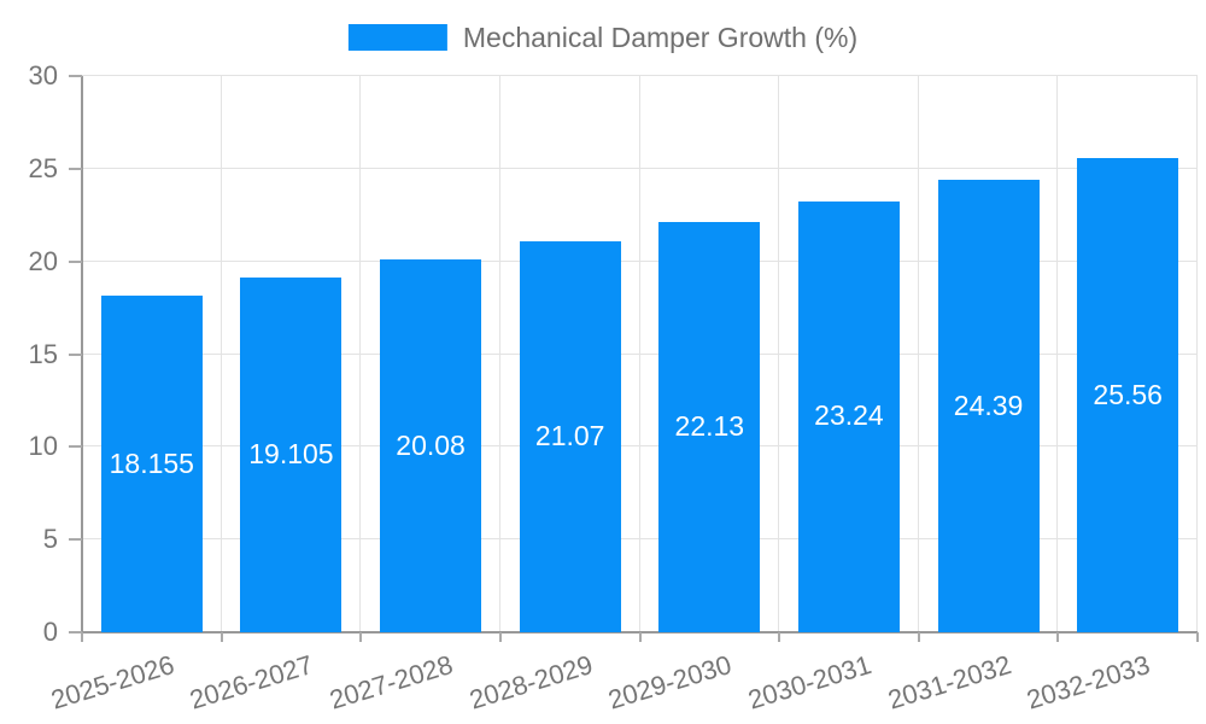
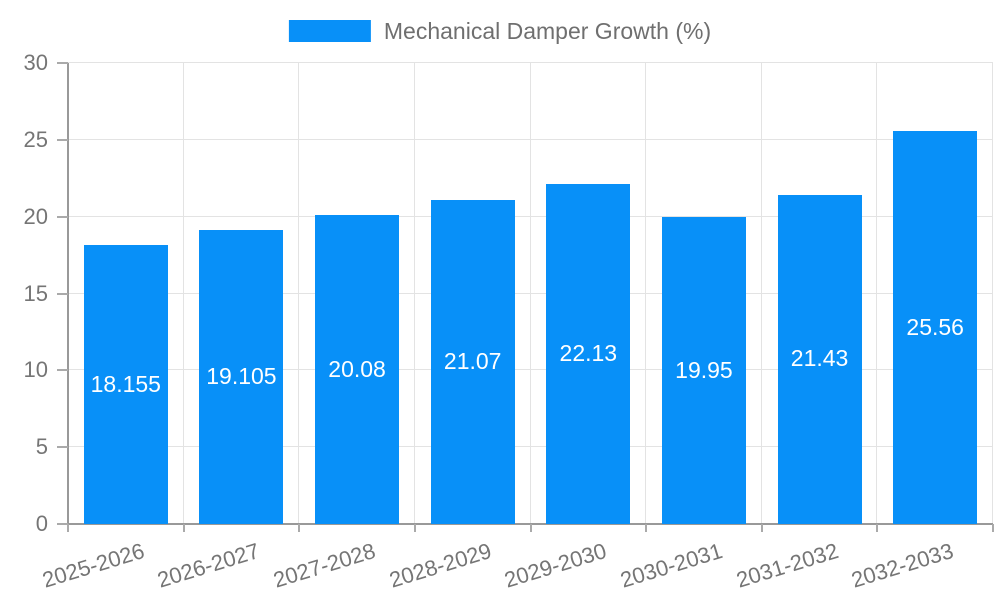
2030-2031: 23.24 -> 19.95
2031-2032: 24.39 -> 21.43
